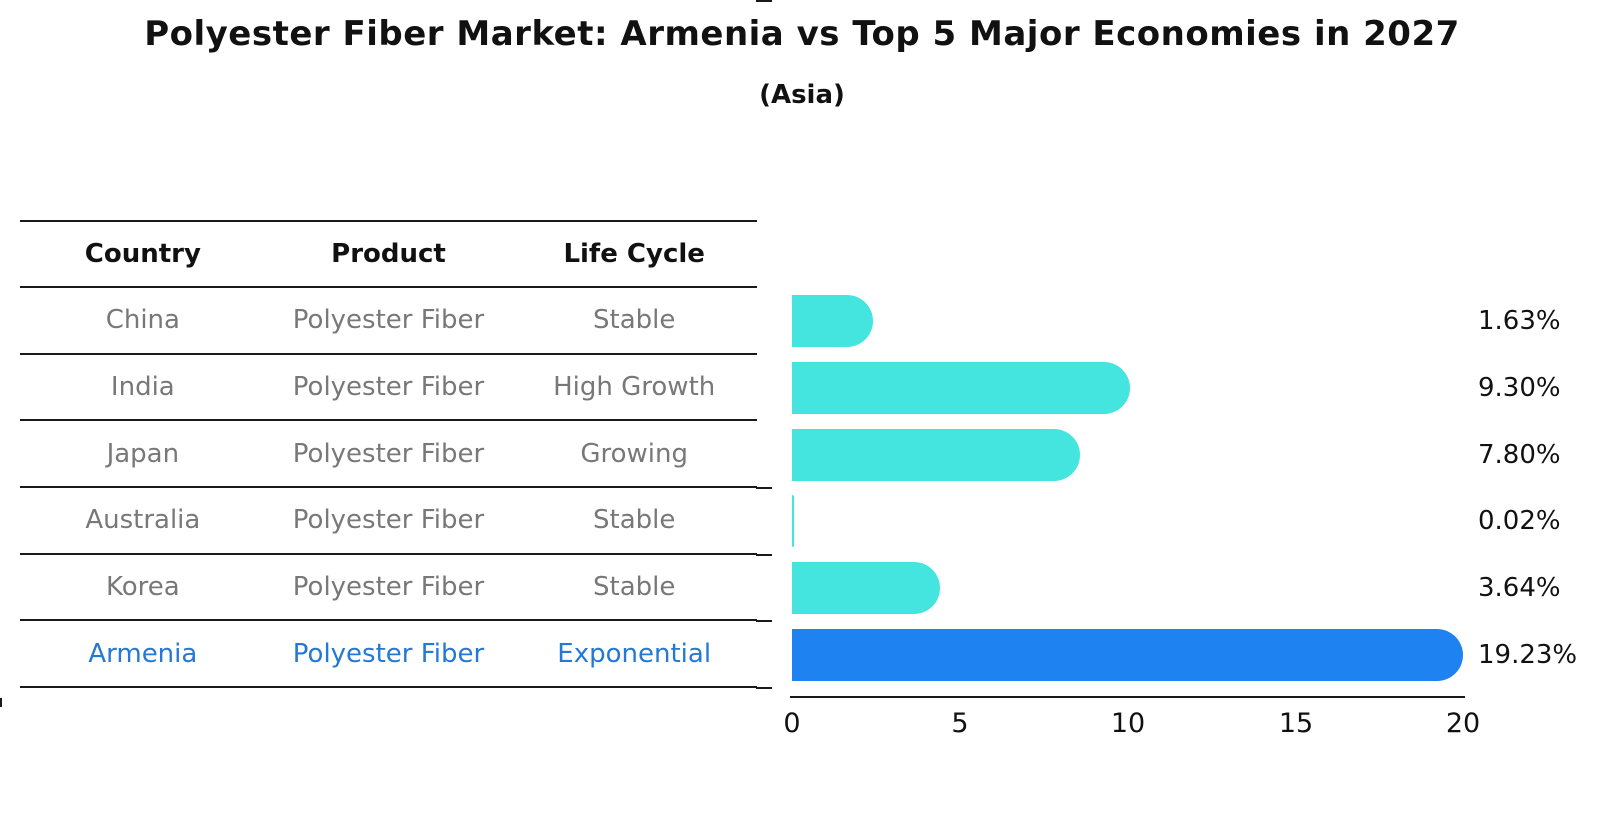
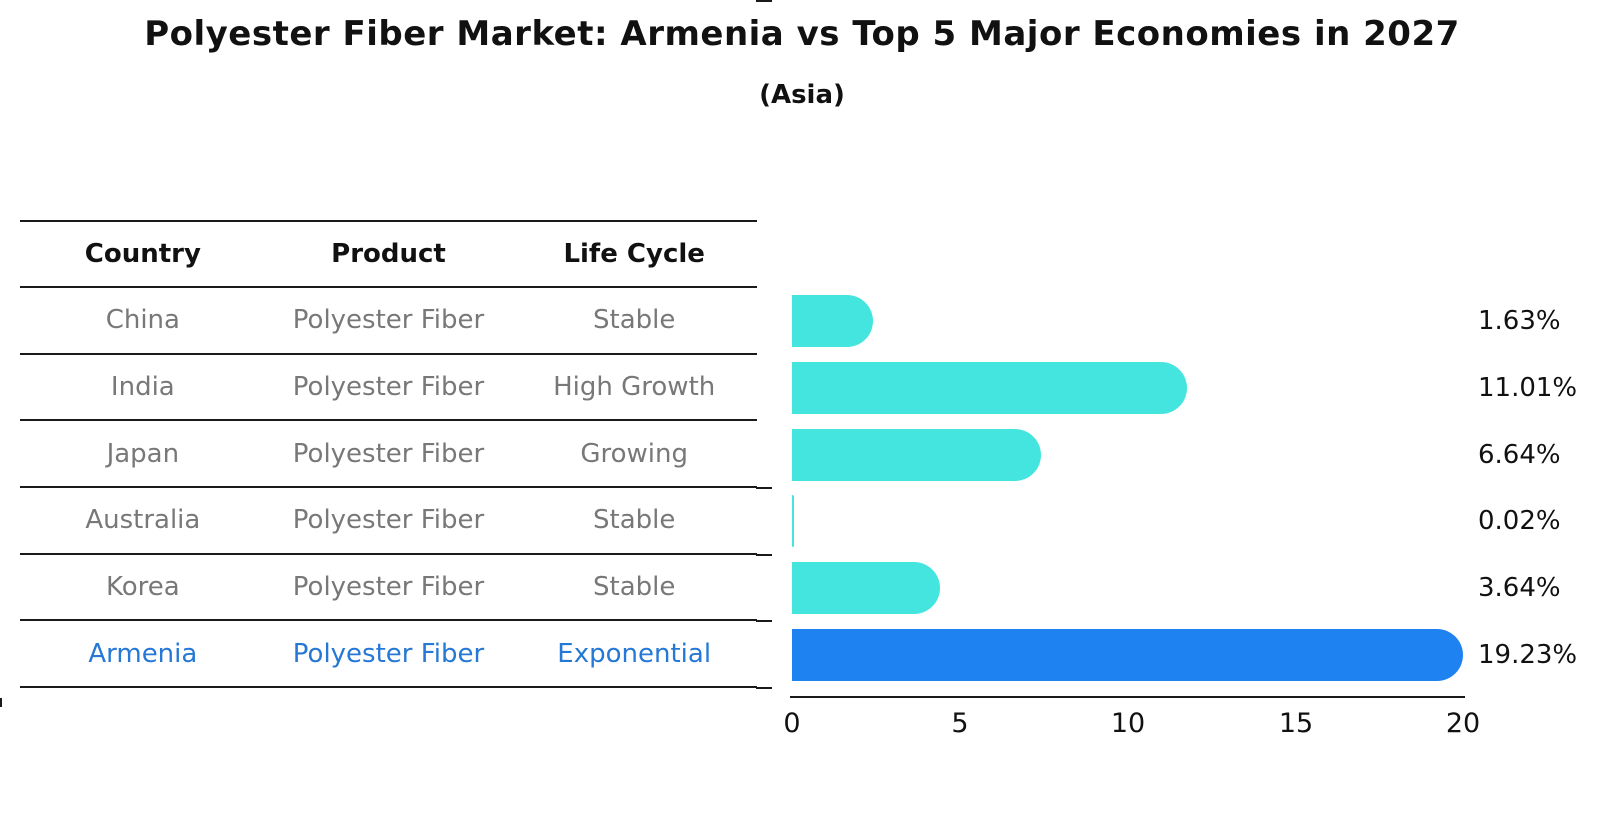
India: 9.30% -> 11.01%
Japan: 7.80% -> 6.64%
